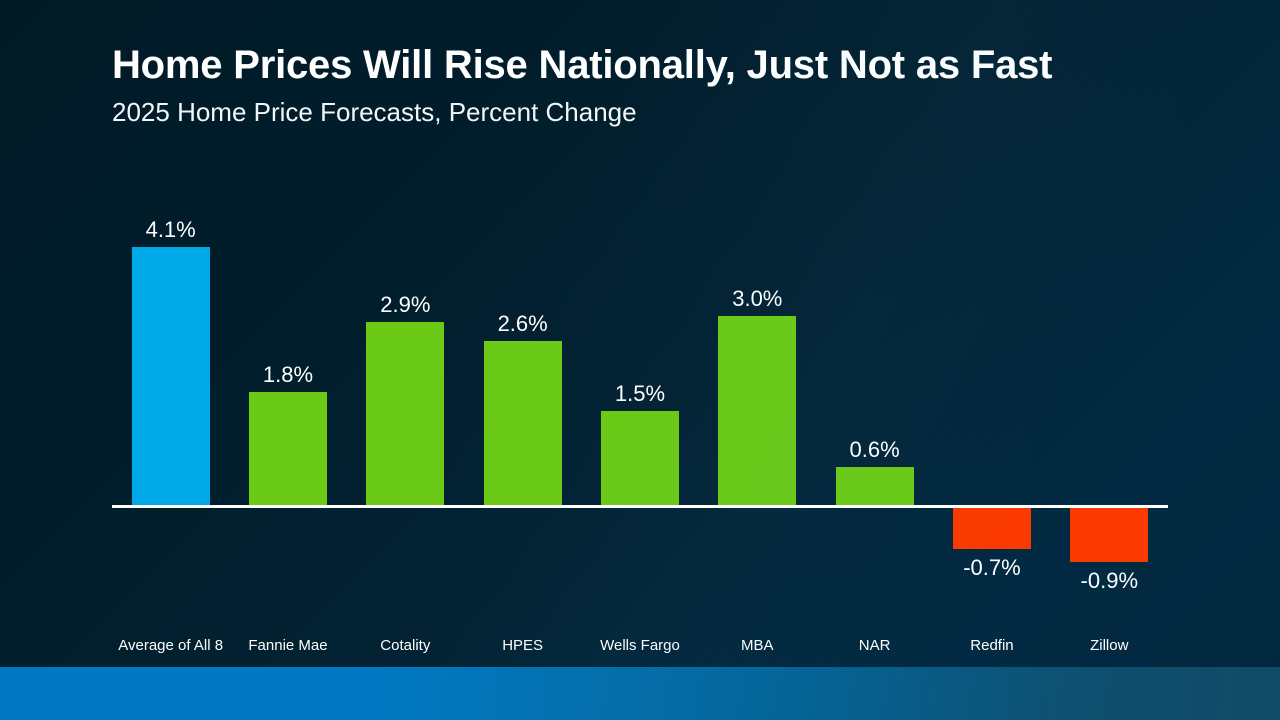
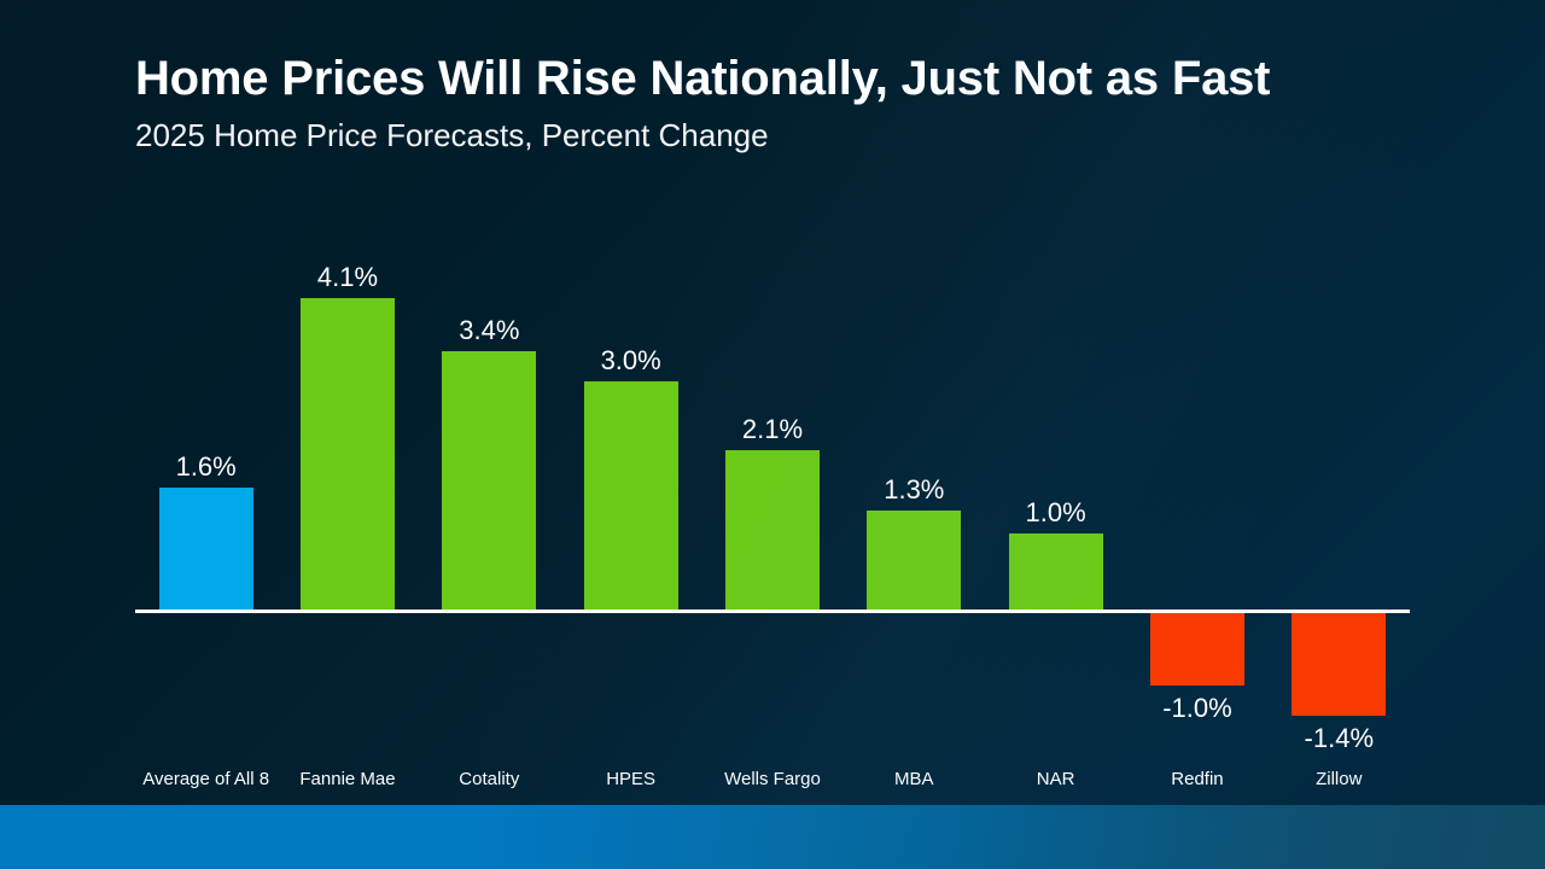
Average of All 8: 4.1% -> 1.6%
Fannie Mae: 1.8% -> 4.1%
Cotality: 2.9% -> 3.4%
HPES: 2.6% -> 3.0%
Wells Fargo: 1.5% -> 2.1%
MBA: 3.0% -> 1.3%
NAR: 0.6% -> 1.0%
Redfin: -0.7% -> -1.0%
Zillow: -0.9% -> -1.4%
